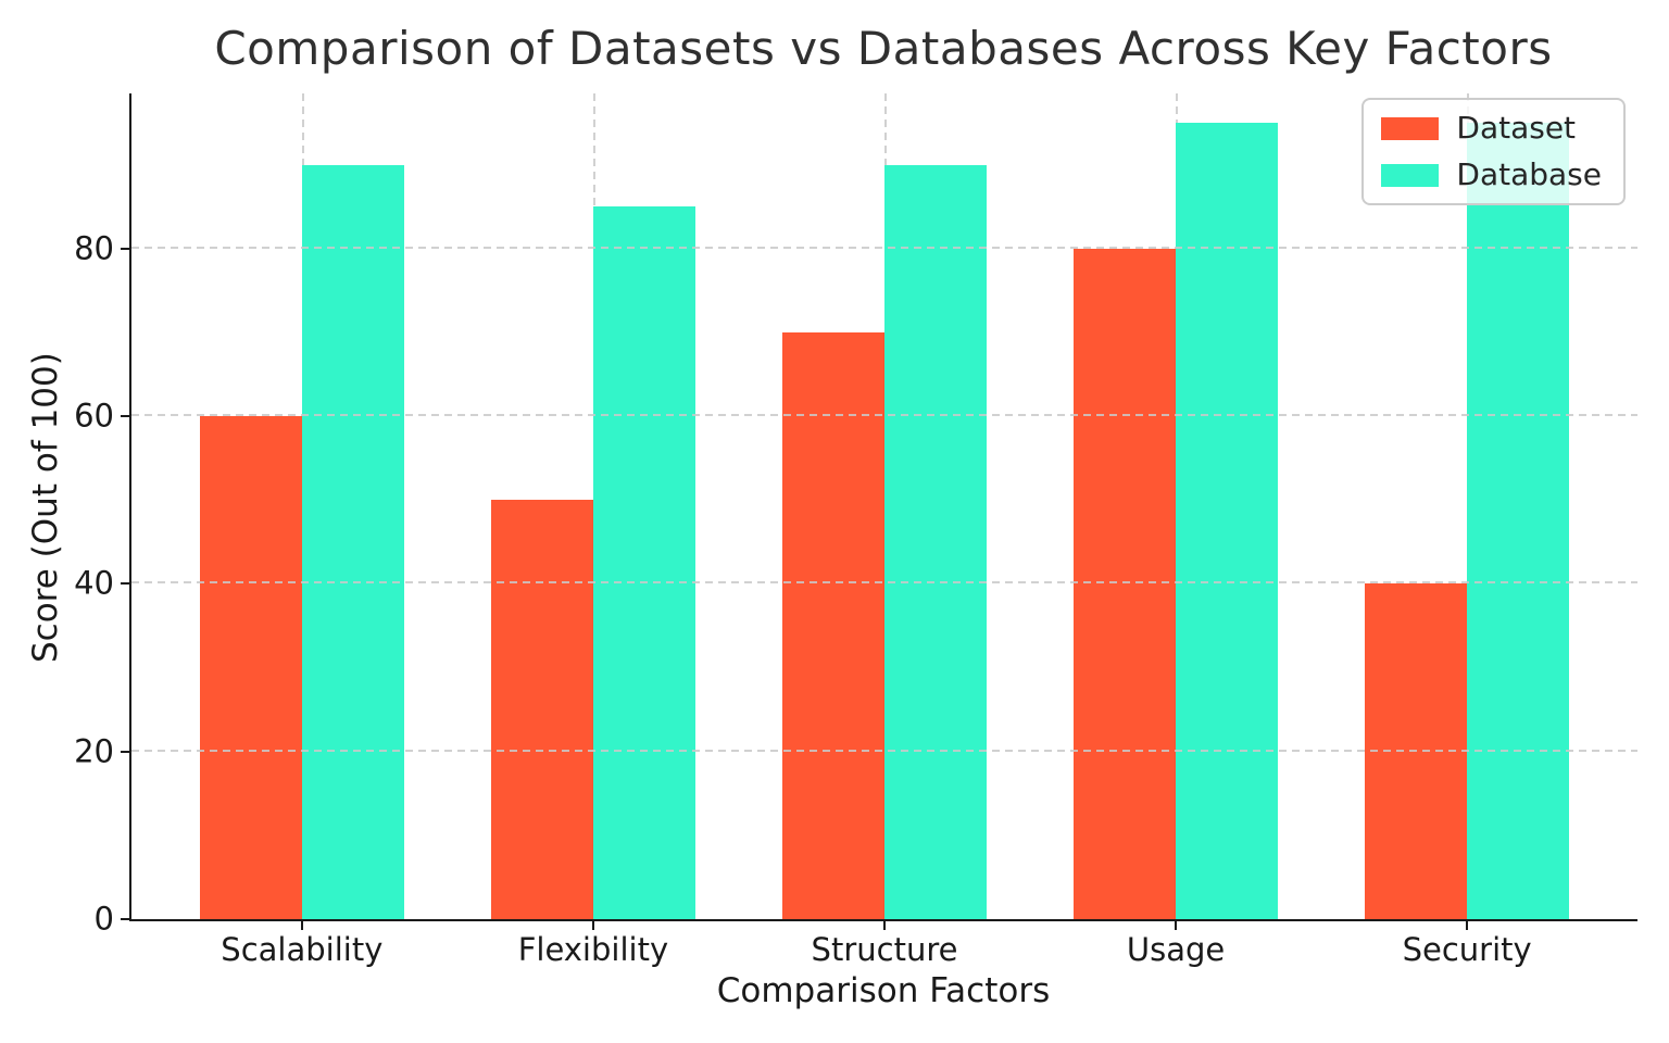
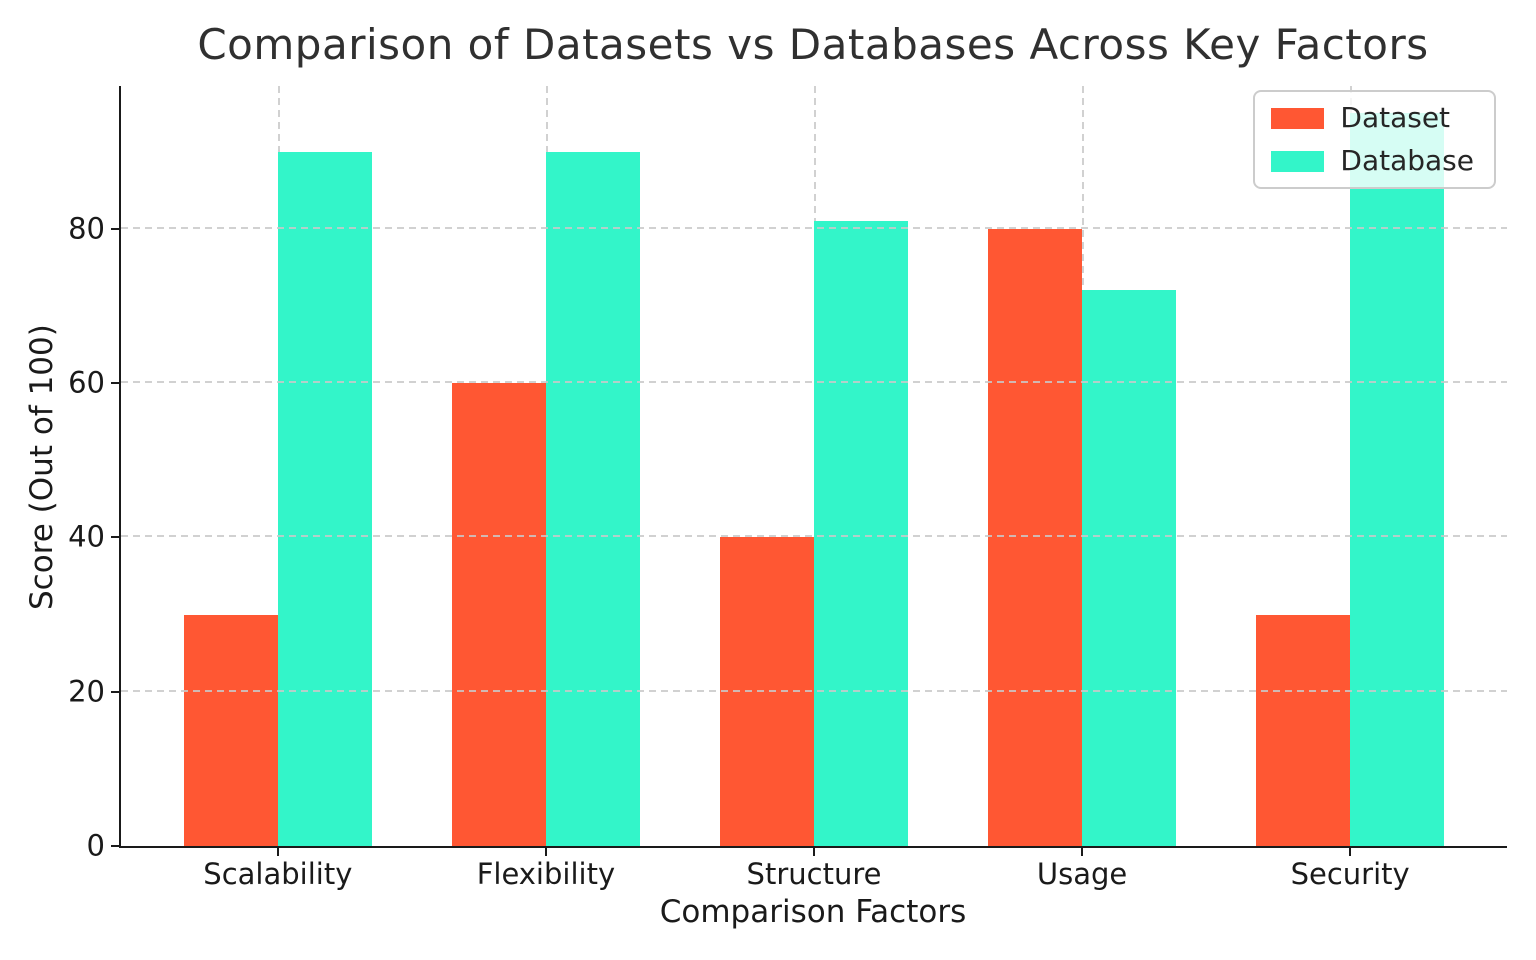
Dataset/Scalability: 60 -> 30
Dataset/Flexibility: 50 -> 60
Database/Flexibility: 85 -> 90
Dataset/Structure: 70 -> 40
Database/Structure: 90 -> 81
Database/Usage: 95 -> 72
Dataset/Security: 40 -> 30
